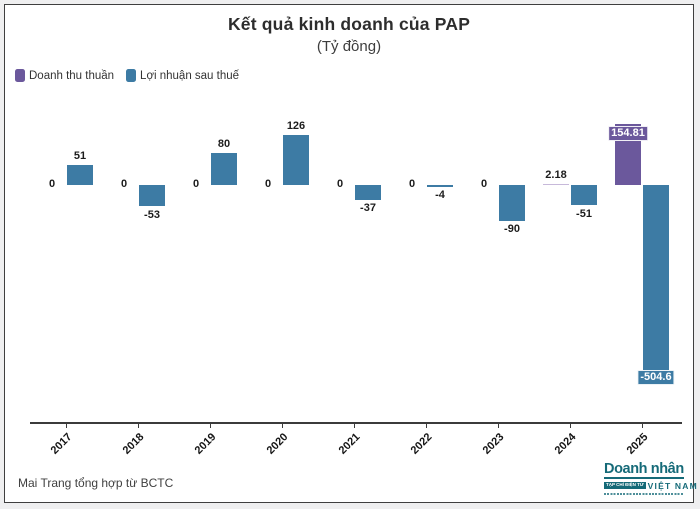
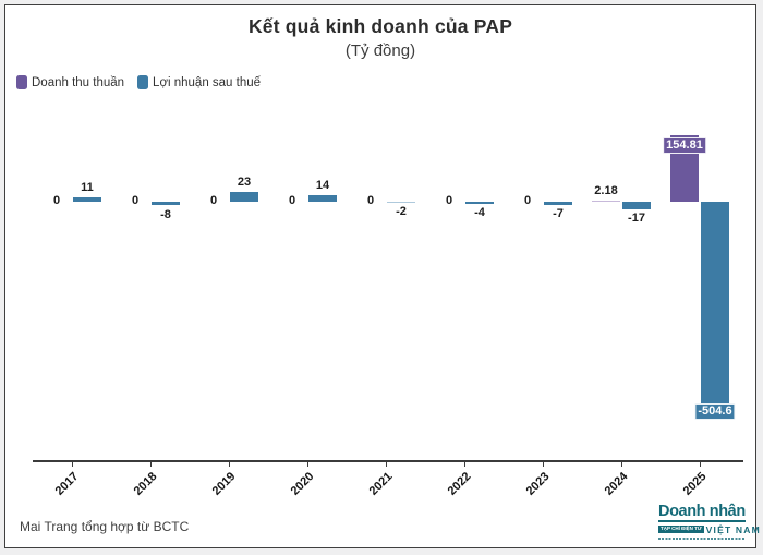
Lợi nhuận sau thuế/2017: 51 -> 11
Lợi nhuận sau thuế/2018: -53 -> -8
Lợi nhuận sau thuế/2019: 80 -> 23
Lợi nhuận sau thuế/2020: 126 -> 14
Lợi nhuận sau thuế/2021: -37 -> -2
Lợi nhuận sau thuế/2023: -90 -> -7
Lợi nhuận sau thuế/2024: -51 -> -17
